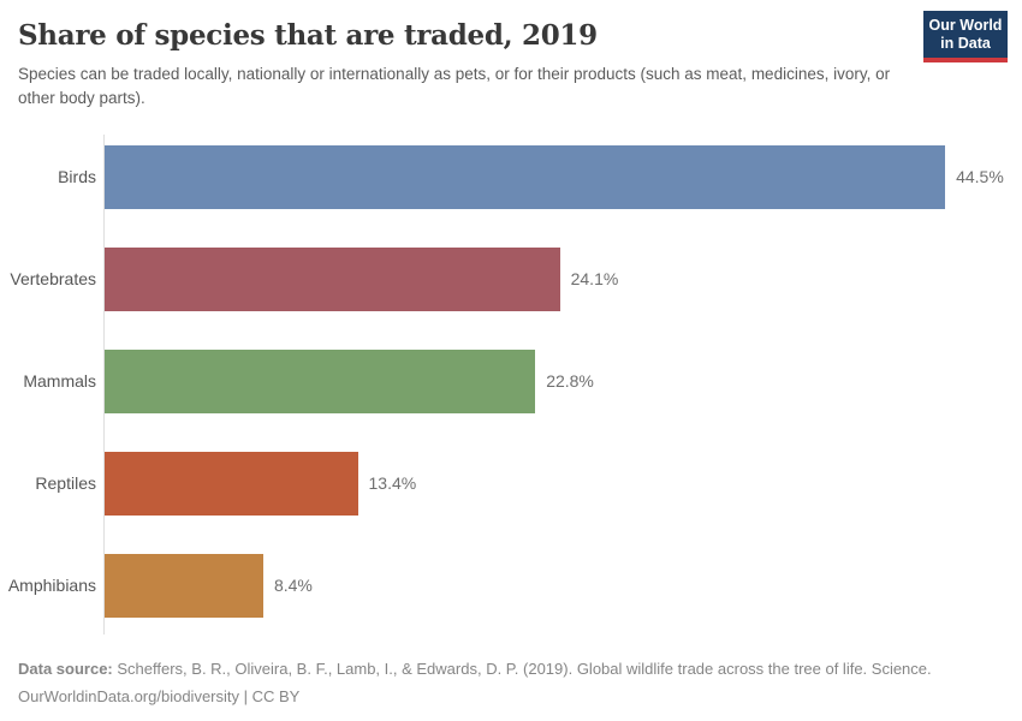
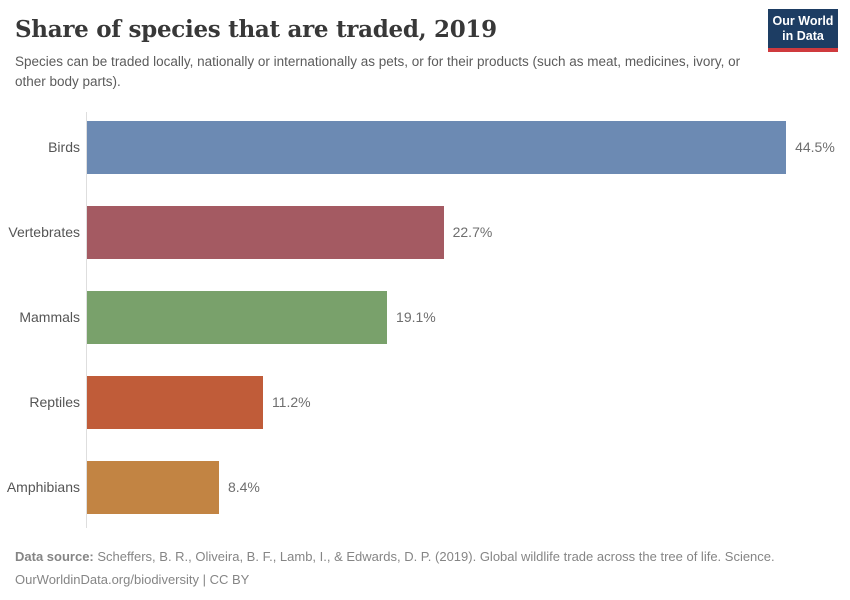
Vertebrates: 24.1% -> 22.7%
Mammals: 22.8% -> 19.1%
Reptiles: 13.4% -> 11.2%
